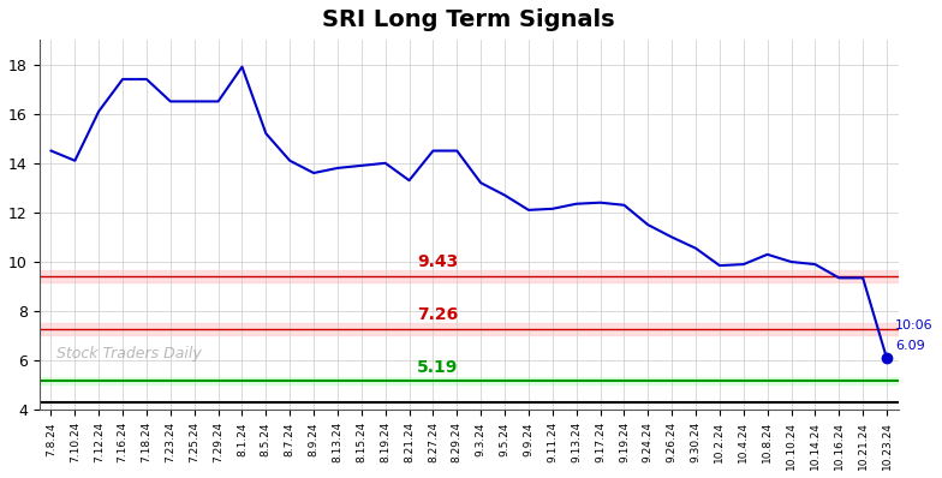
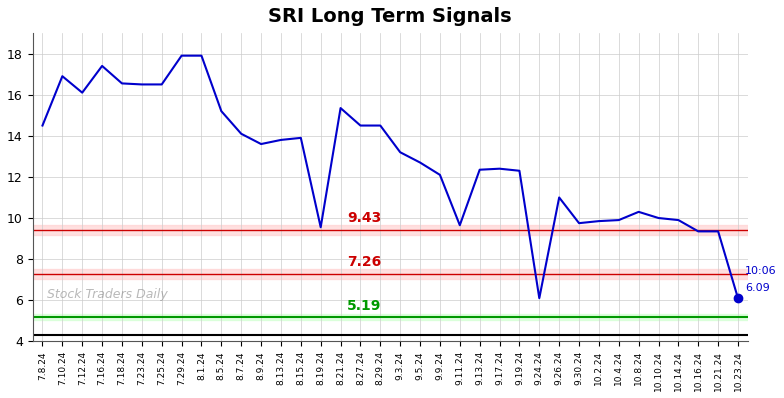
7.10.24: 14.10 -> 16.90
7.18.24: 17.40 -> 16.55
7.29.24: 16.50 -> 17.90
8.19.24: 14.00 -> 9.55
8.21.24: 13.30 -> 15.35
9.11.24: 12.15 -> 9.65
9.24.24: 11.50 -> 6.10
9.30.24: 10.55 -> 9.75
